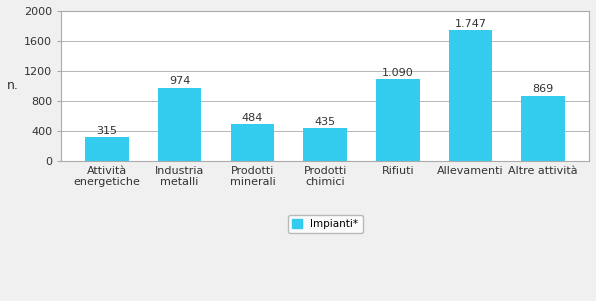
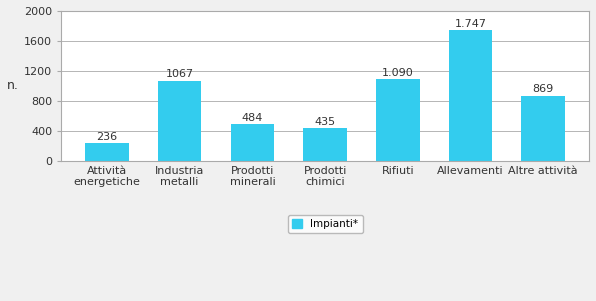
Attività energetiche: 315 -> 236
Industria metalli: 974 -> 1067
